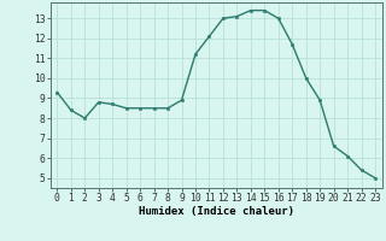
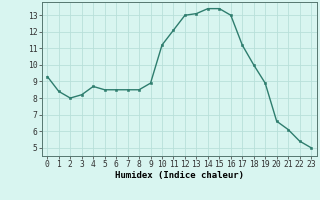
3: 8.8 -> 8.2
17: 11.7 -> 11.2
